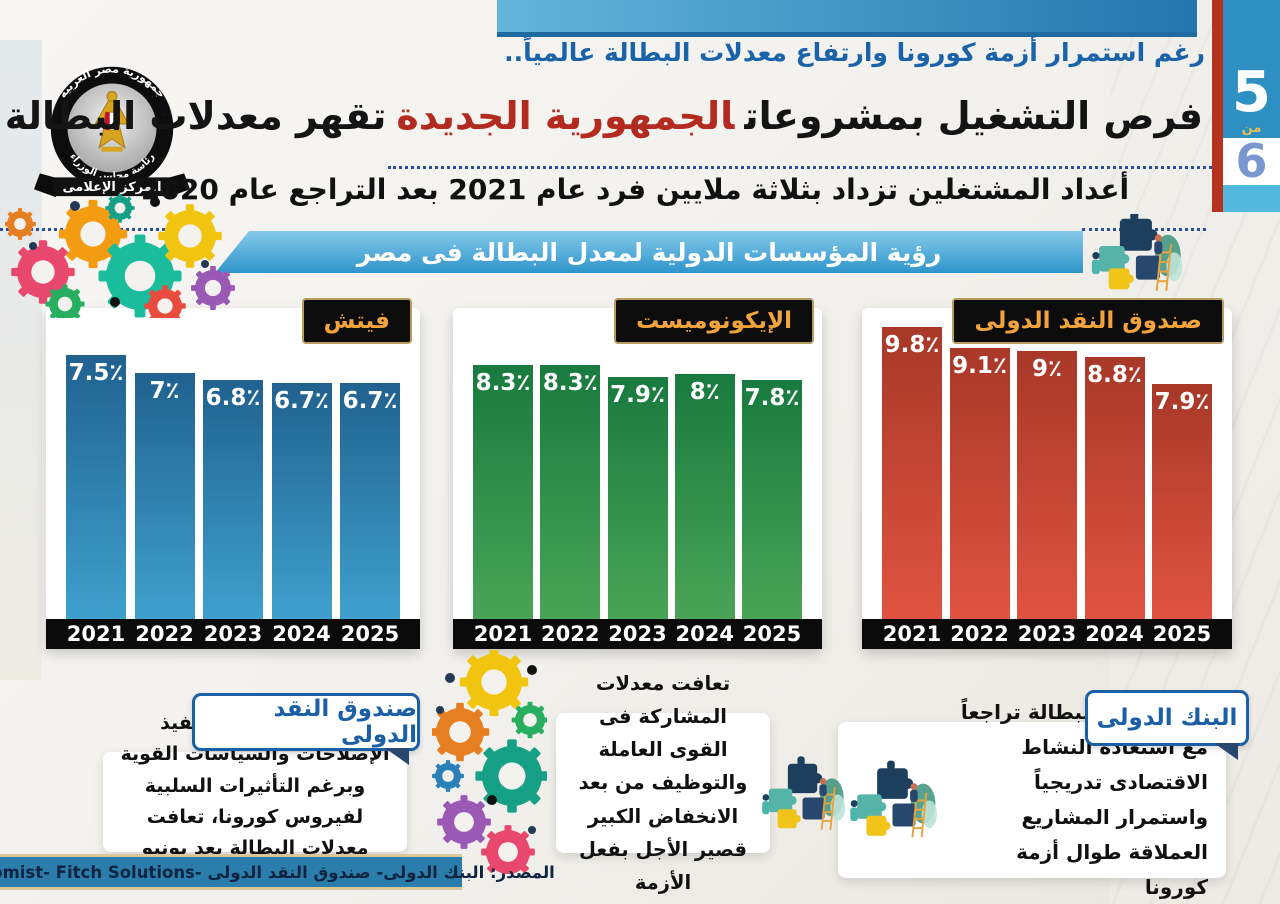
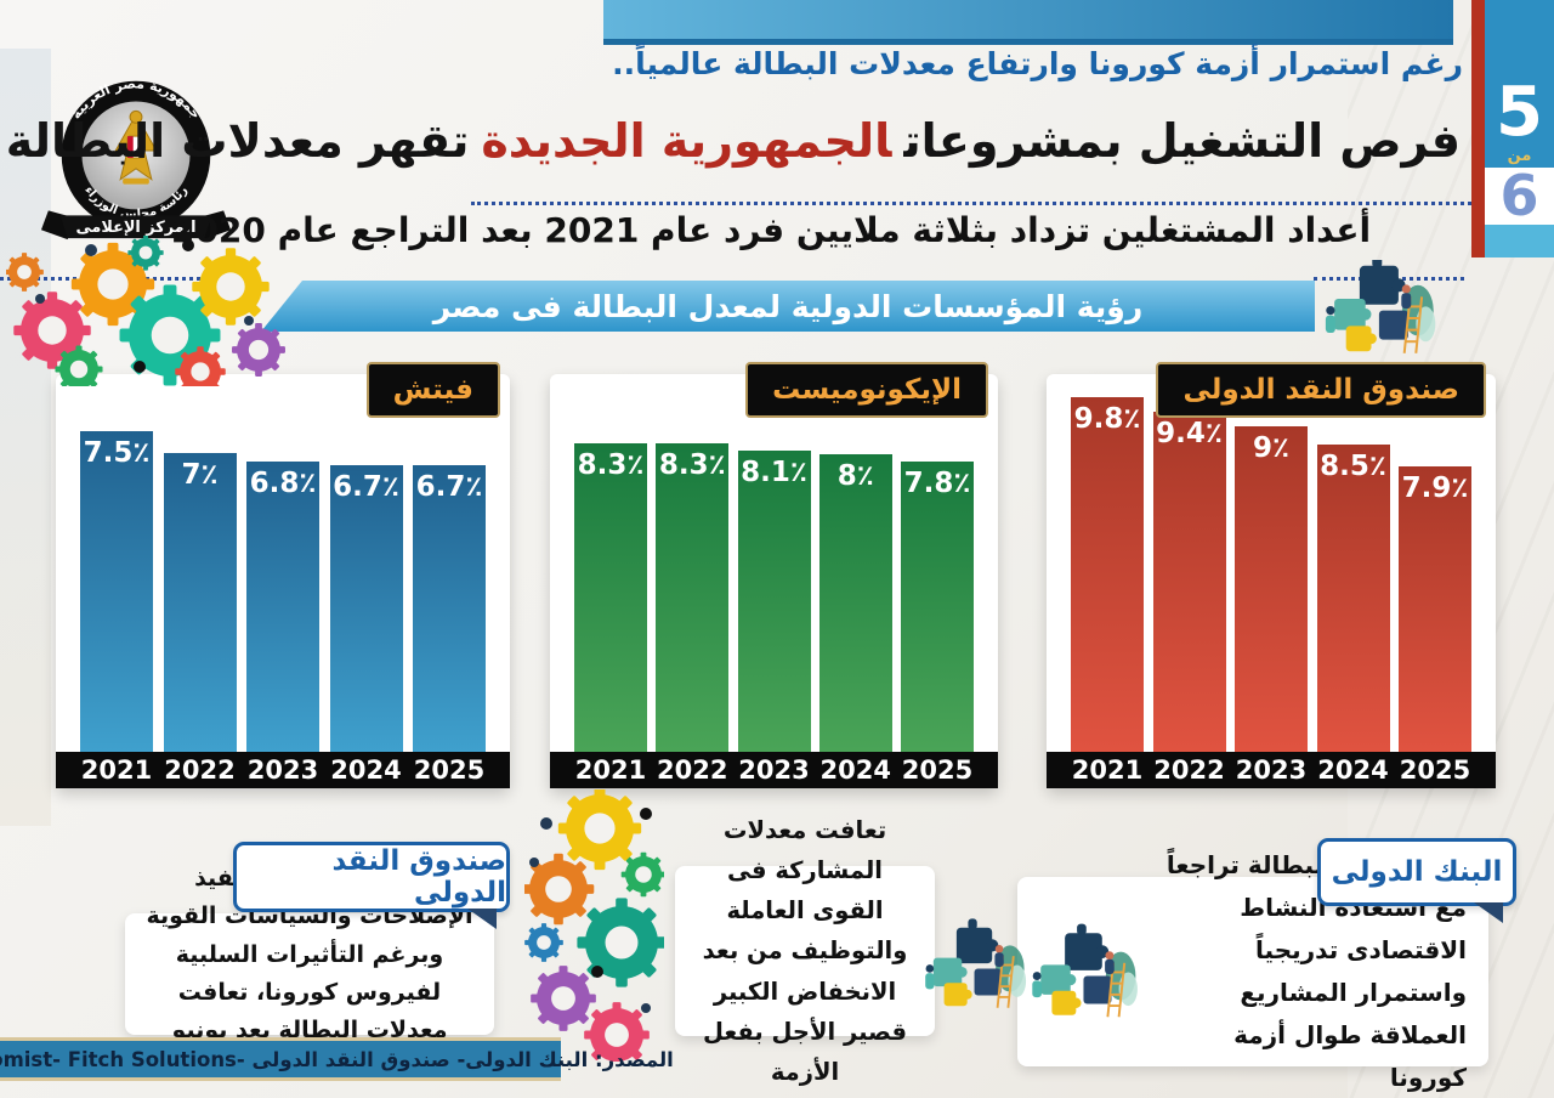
الإيكونوميست/2023: 7.9 -> 8.1
صندوق النقد الدولى/2022: 9.1 -> 9.4
صندوق النقد الدولى/2024: 8.8 -> 8.5
